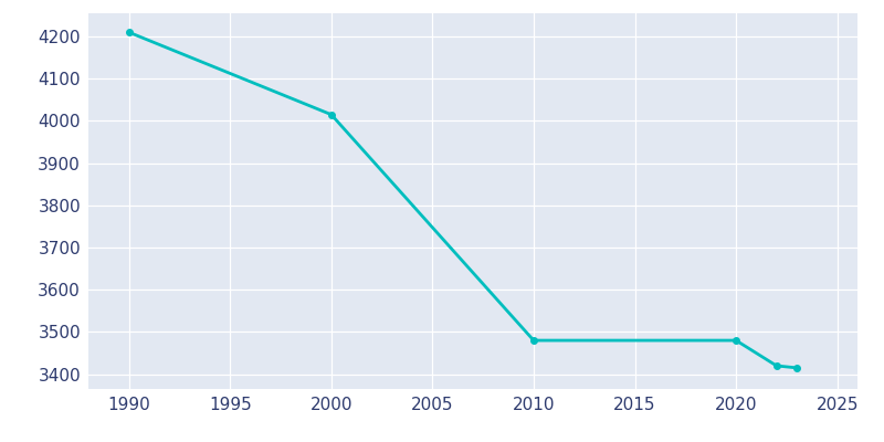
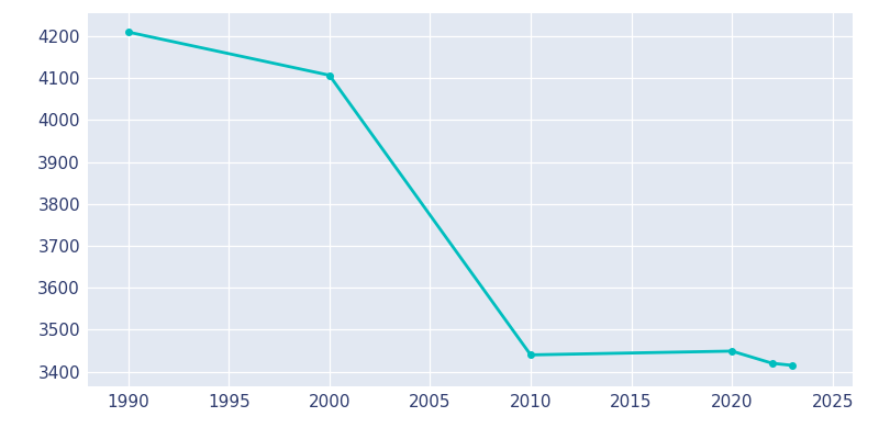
2000: 4015 -> 4107
2010: 3480 -> 3440
2020: 3480 -> 3449
